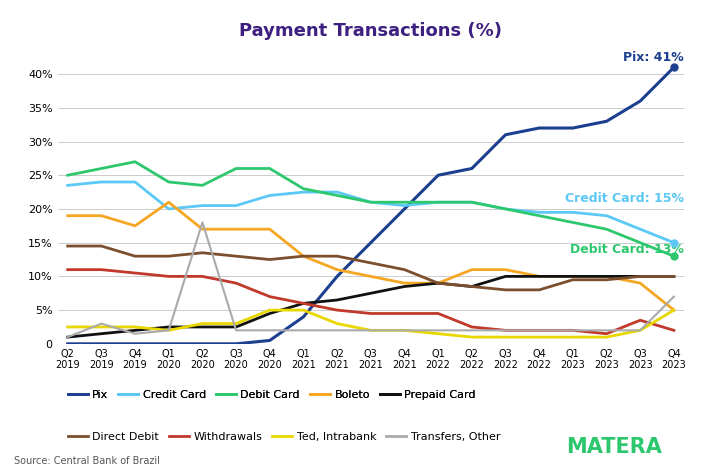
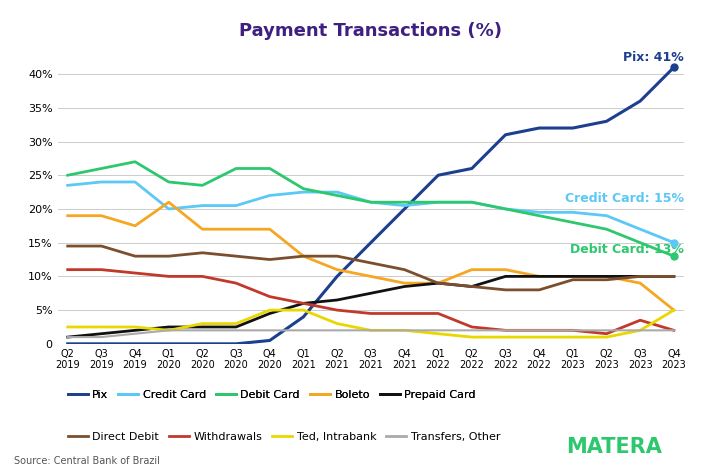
Transfers, Other/Q3 2019: 3.0% -> 1.0%
Transfers, Other/Q2 2020: 18.0% -> 2.0%
Transfers, Other/Q4 2023: 7.0% -> 2.0%
